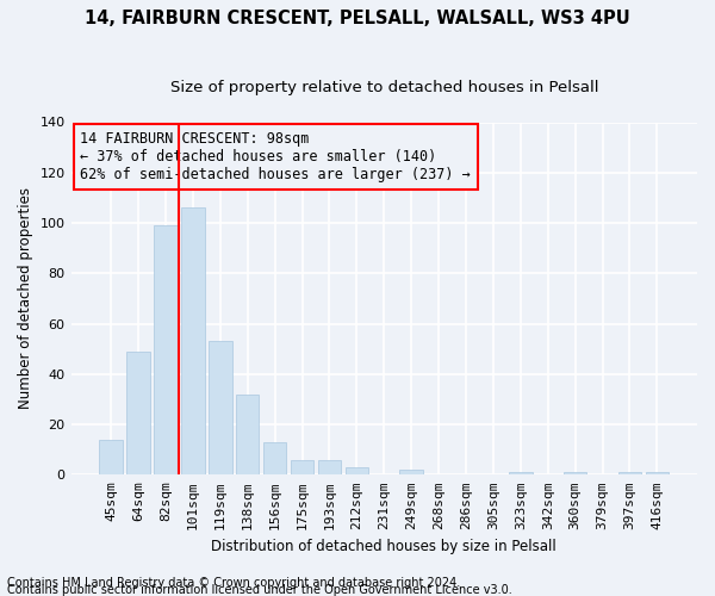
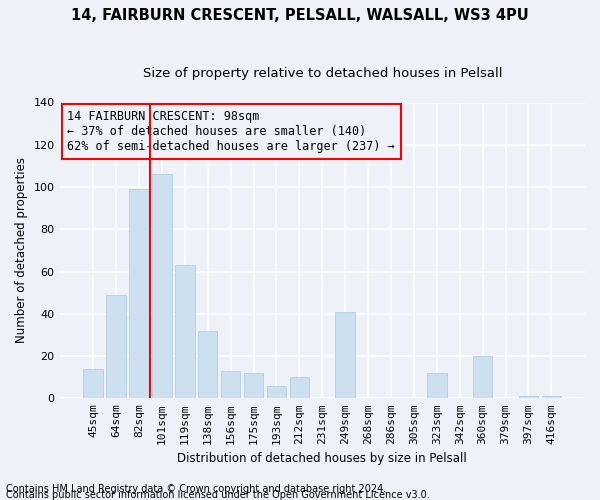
119sqm: 53 -> 63
175sqm: 6 -> 12
212sqm: 3 -> 10
249sqm: 2 -> 41
323sqm: 1 -> 12
360sqm: 1 -> 20
